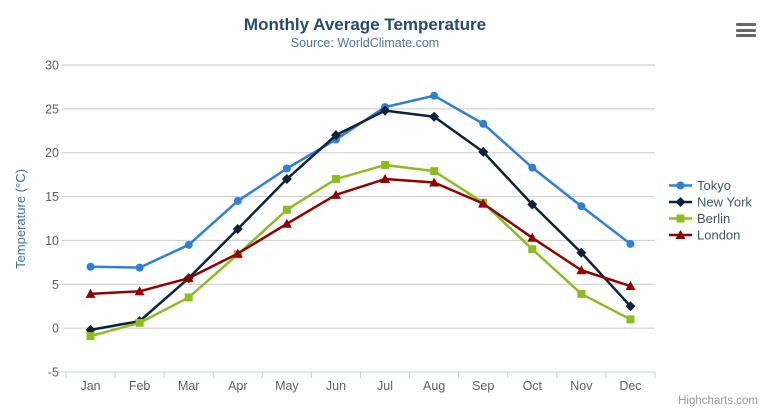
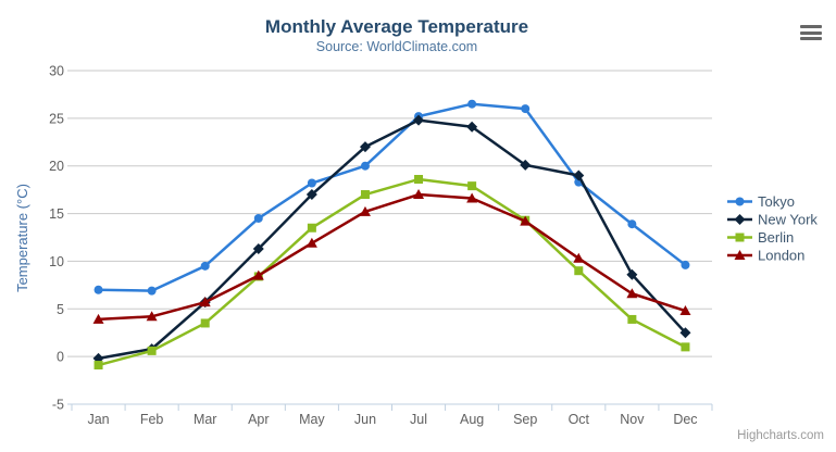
Tokyo/Jun: 22 -> 20
Tokyo/Sep: 23 -> 26
New York/Oct: 14 -> 19
